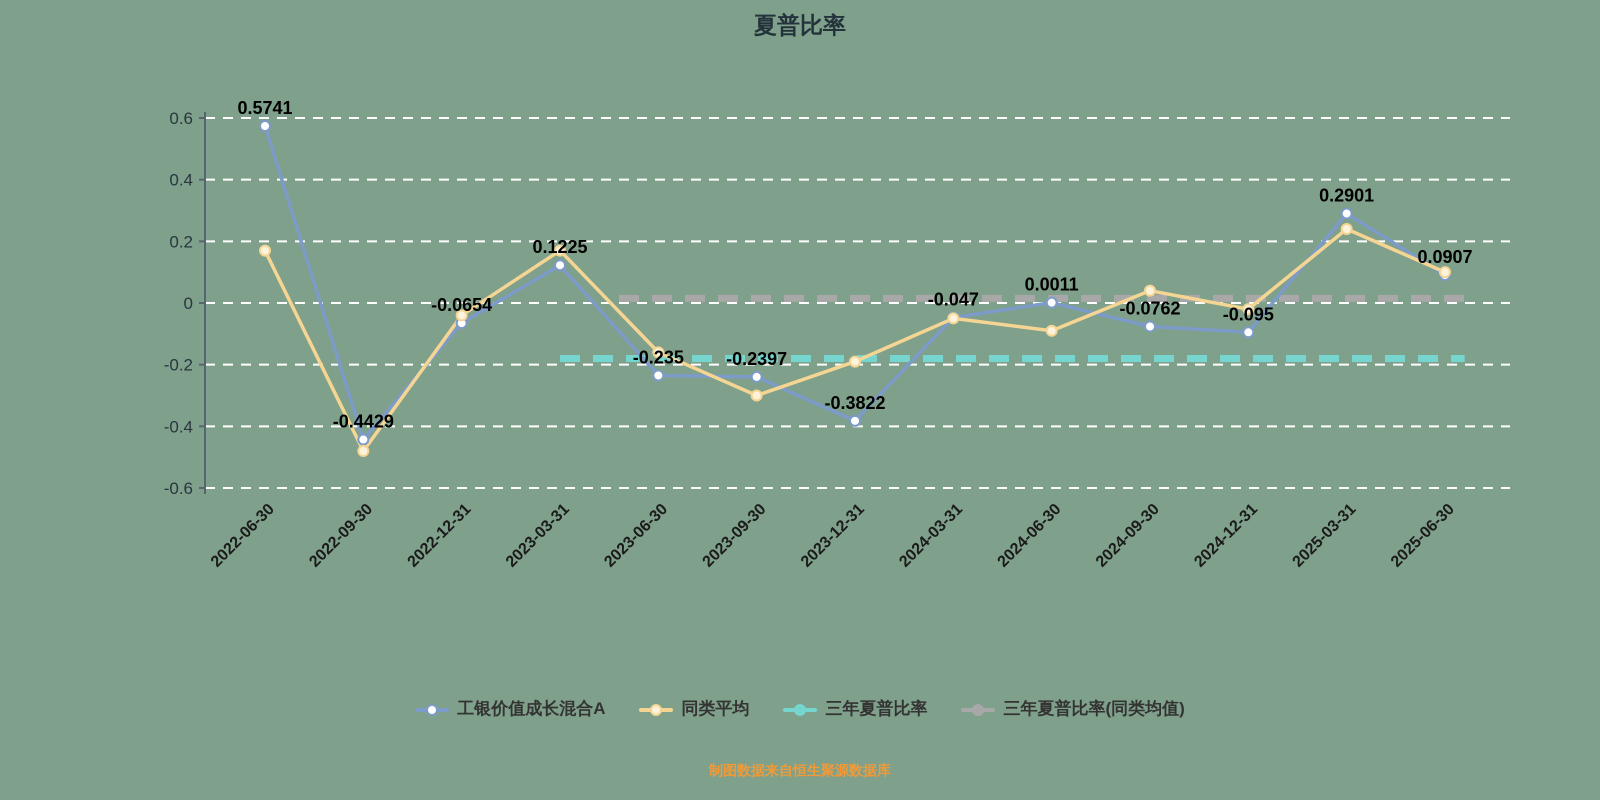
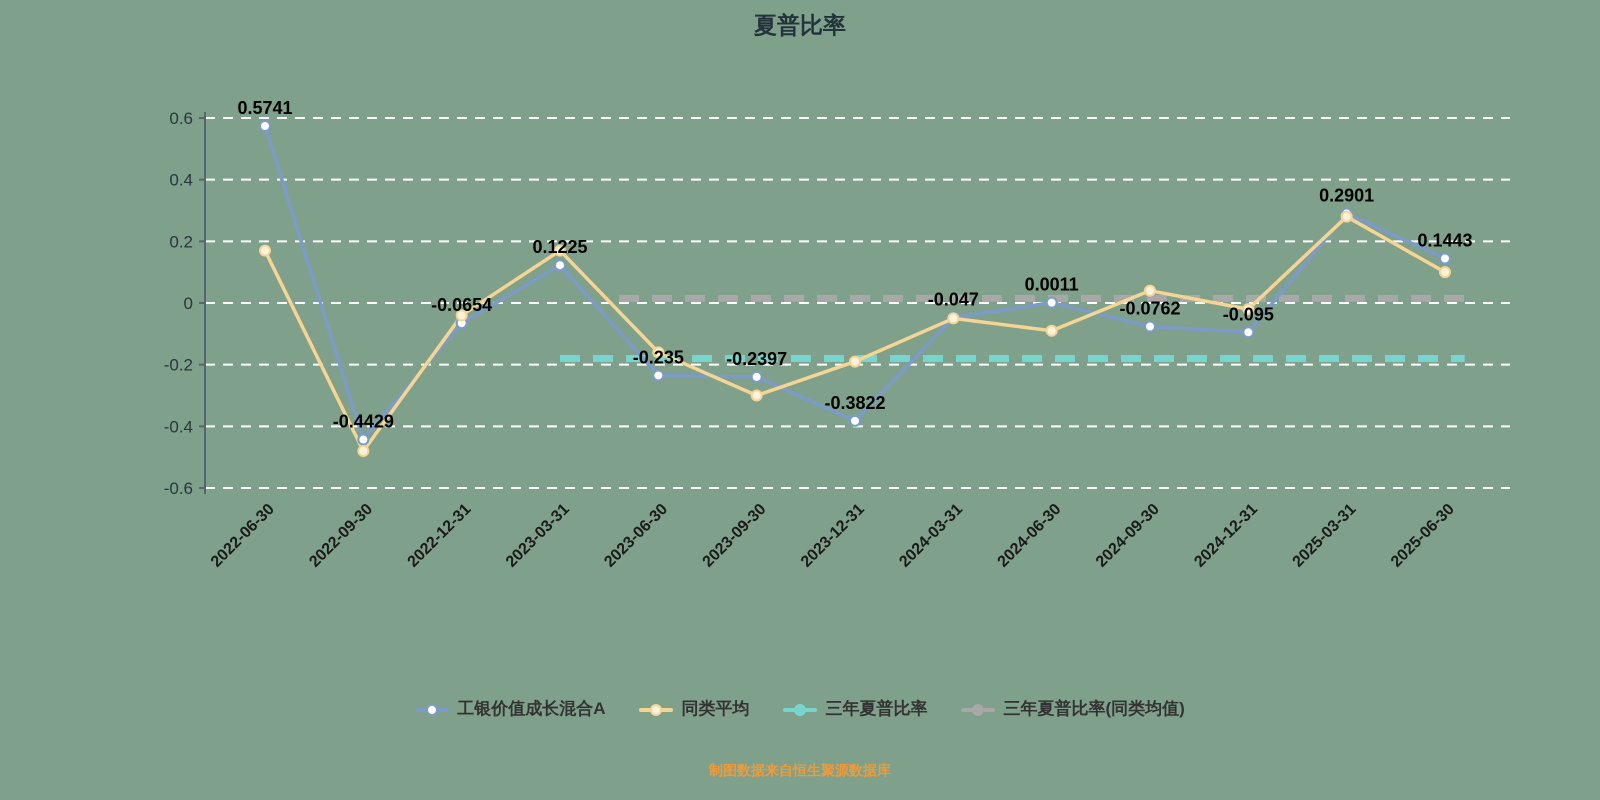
同类平均/2025-03-31: 0.24 -> 0.28
工银价值成长混合A/2025-06-30: 0.0907 -> 0.1443
